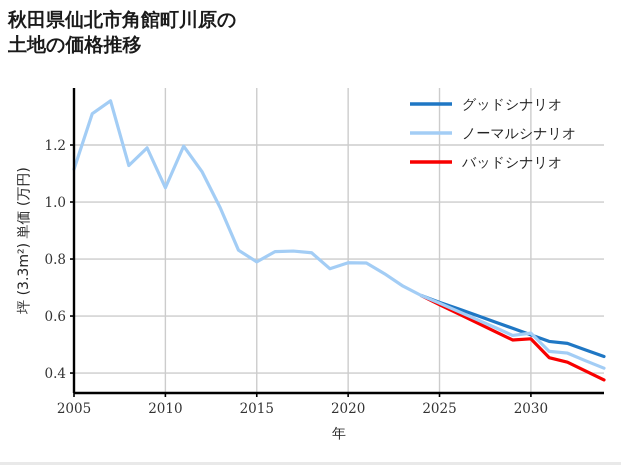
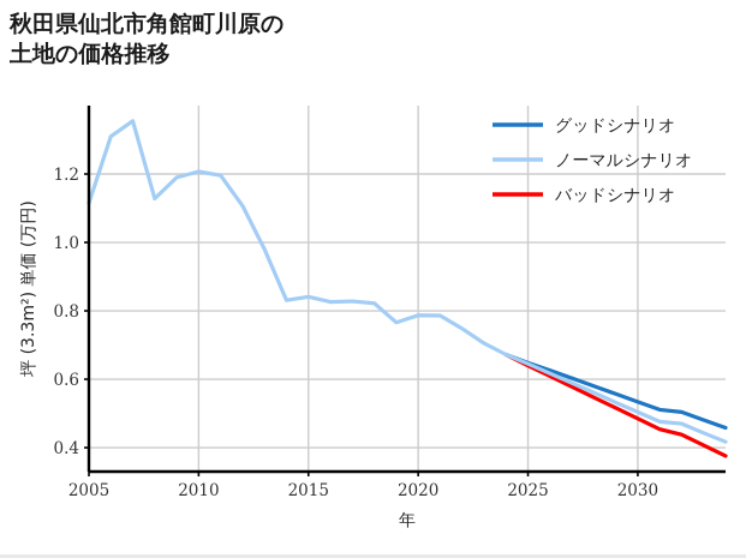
ノーマルシナリオ/2010: 1.05 -> 1.21
ノーマルシナリオ/2015: 0.79 -> 0.84
ノーマルシナリオ/2030: 0.54 -> 0.50
バッドシナリオ/2030: 0.52 -> 0.48
